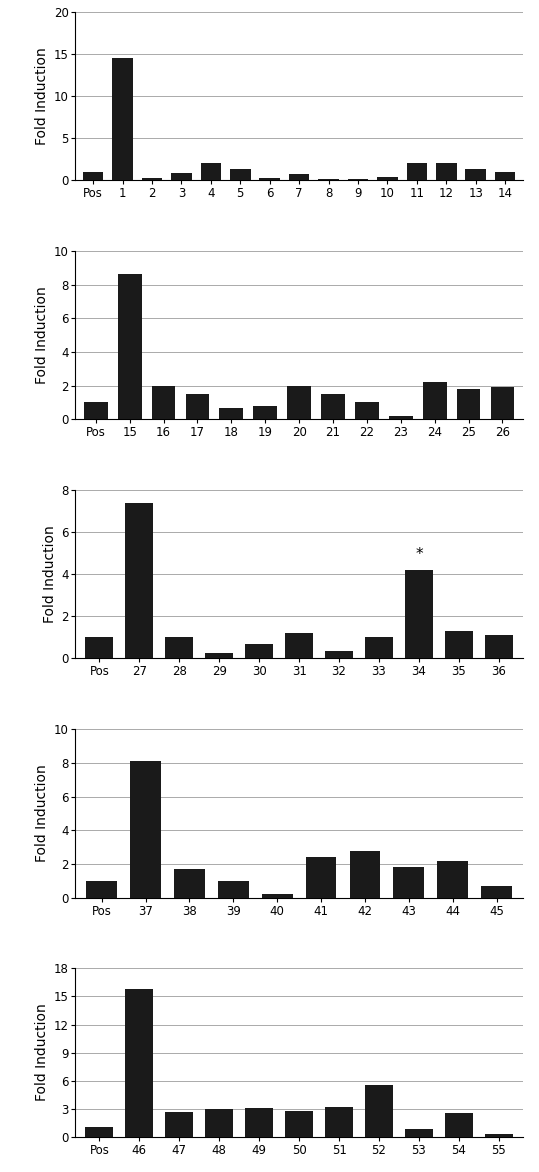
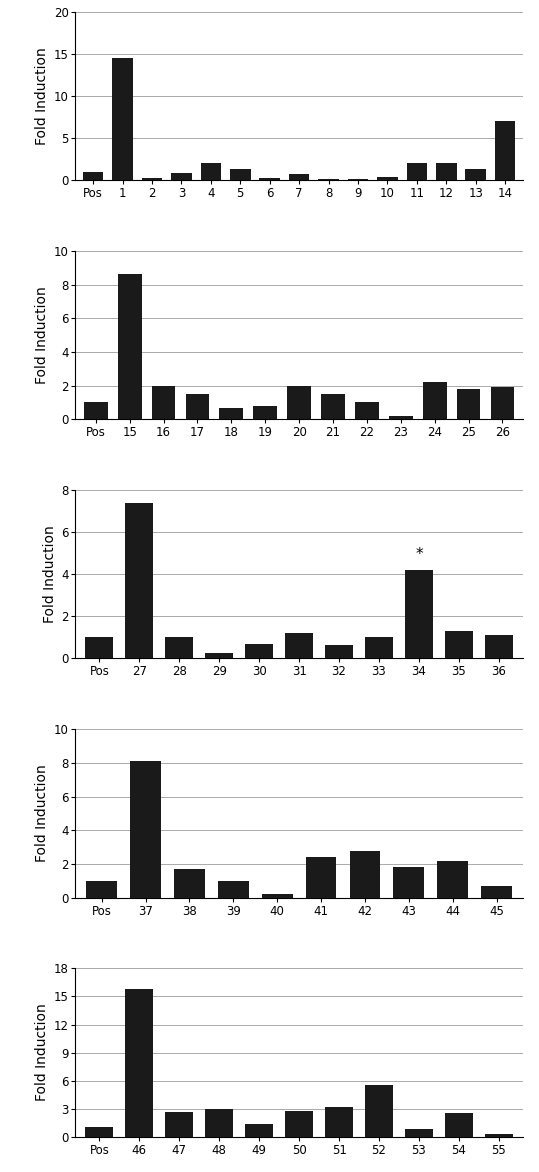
14: 1.0 -> 7.0
32: 0.35 -> 0.65
49: 3.1 -> 1.4
